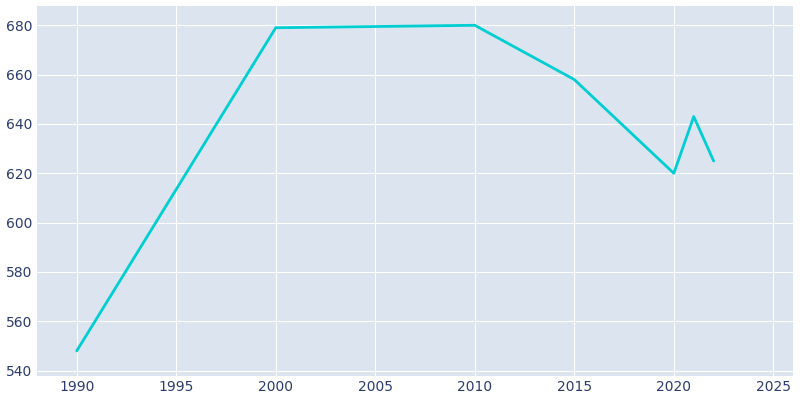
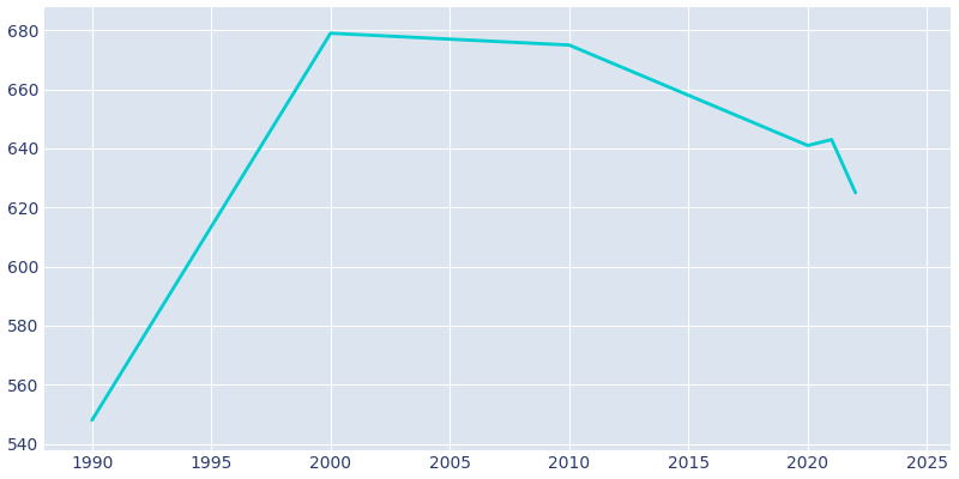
2010: 680 -> 675
2020: 620 -> 641
